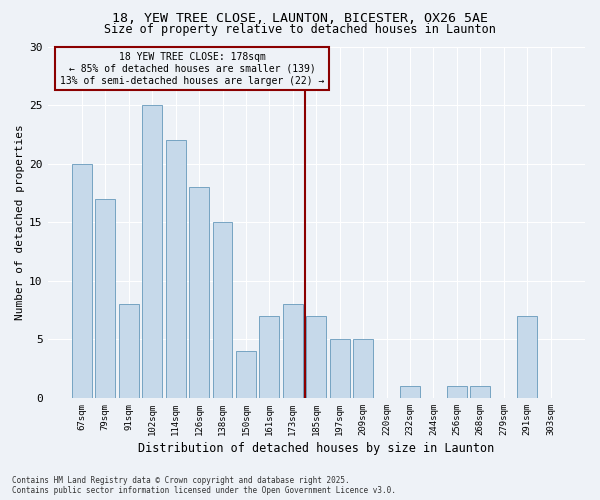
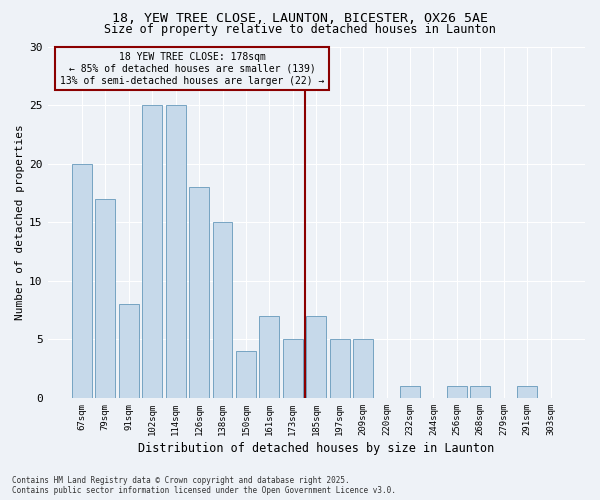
114sqm: 22 -> 25
173sqm: 8 -> 5
291sqm: 7 -> 1
